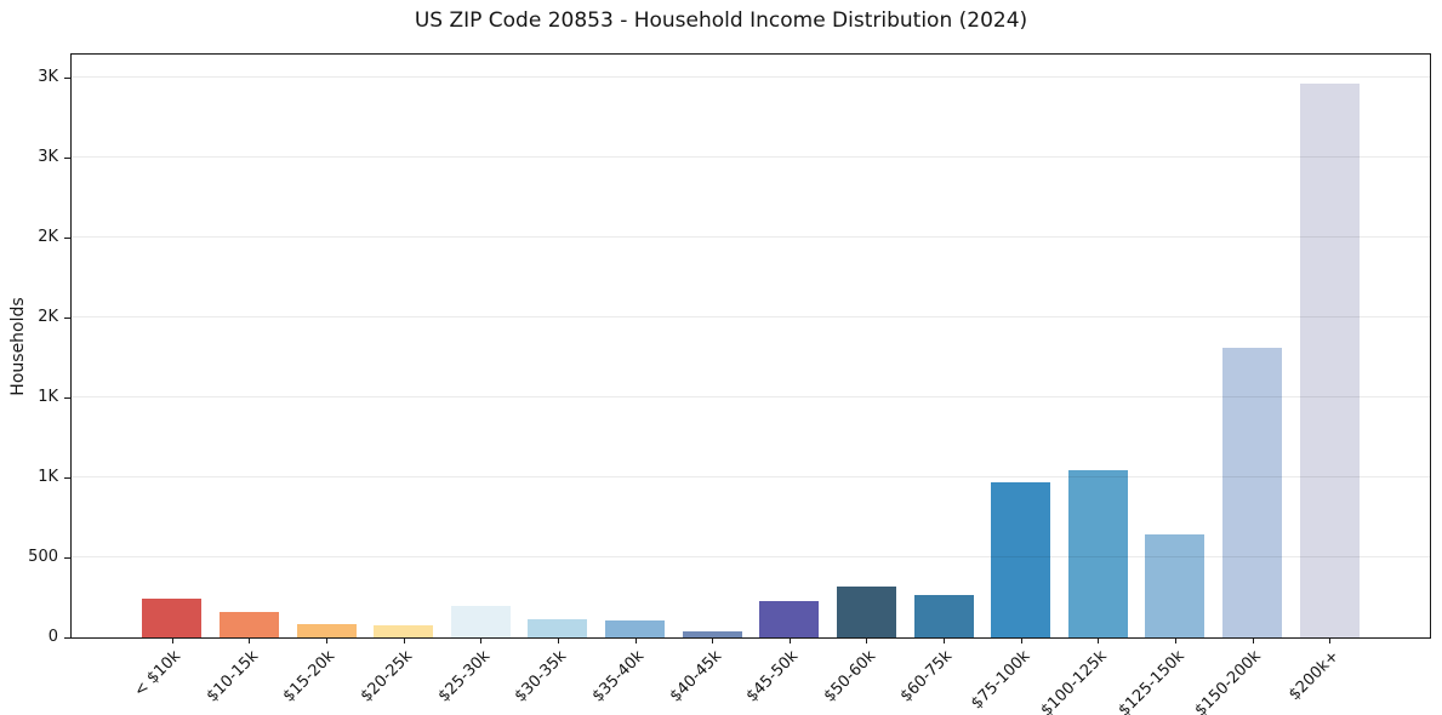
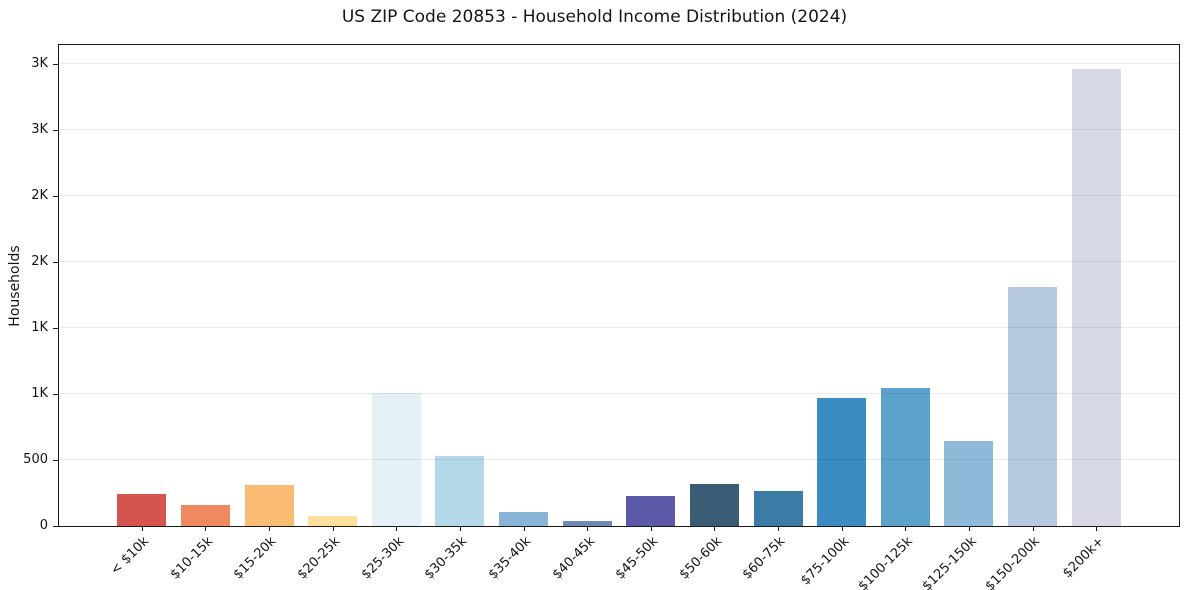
$15-20k: 0.08K -> 0.31K
$25-30k: 0.20K -> 1.01K
$30-35k: 0.11K -> 0.53K
